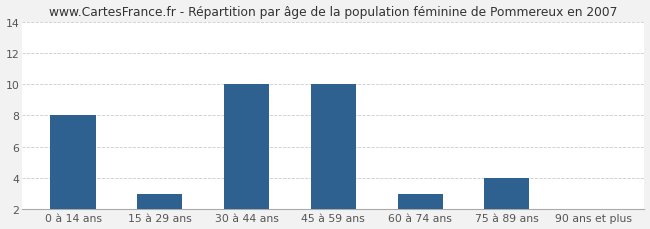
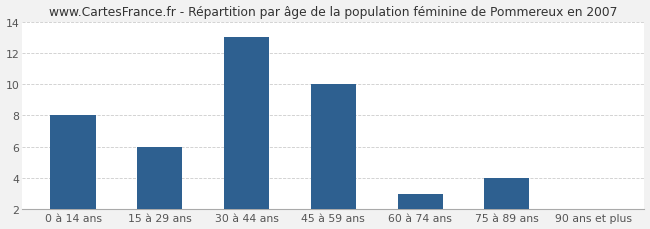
15 à 29 ans: 3 -> 6
30 à 44 ans: 10 -> 13
